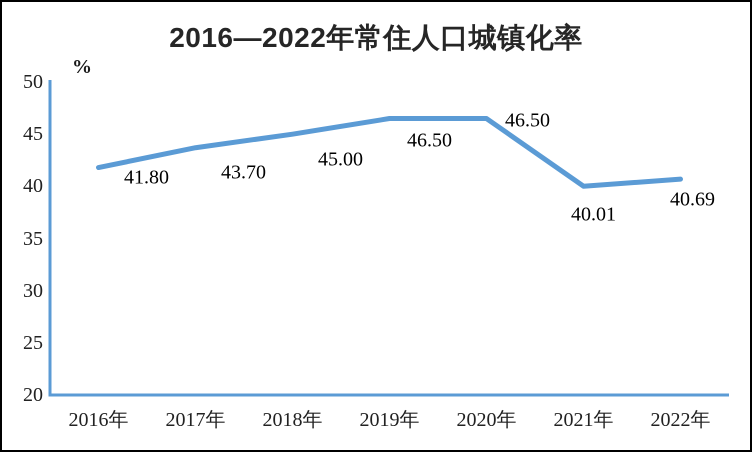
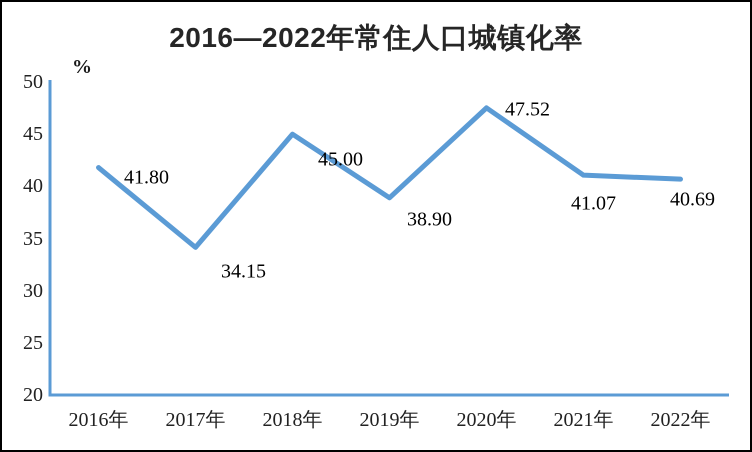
2017年: 43.70 -> 34.15
2019年: 46.50 -> 38.90
2020年: 46.50 -> 47.52
2021年: 40.01 -> 41.07
